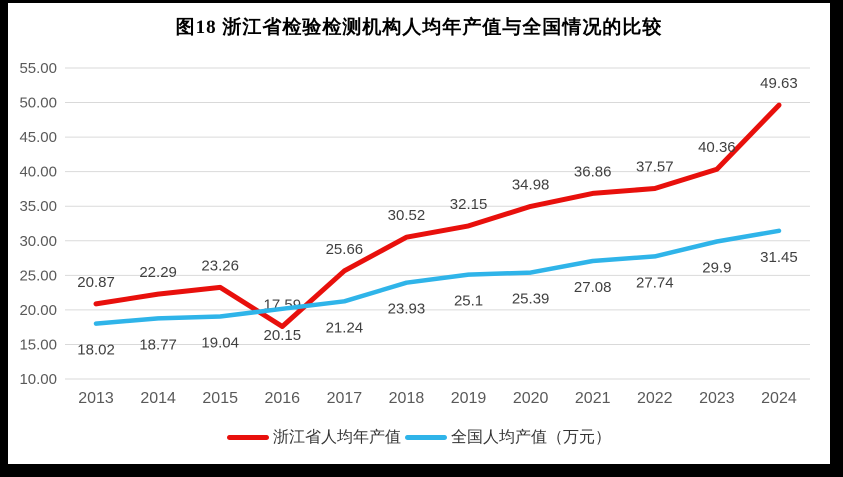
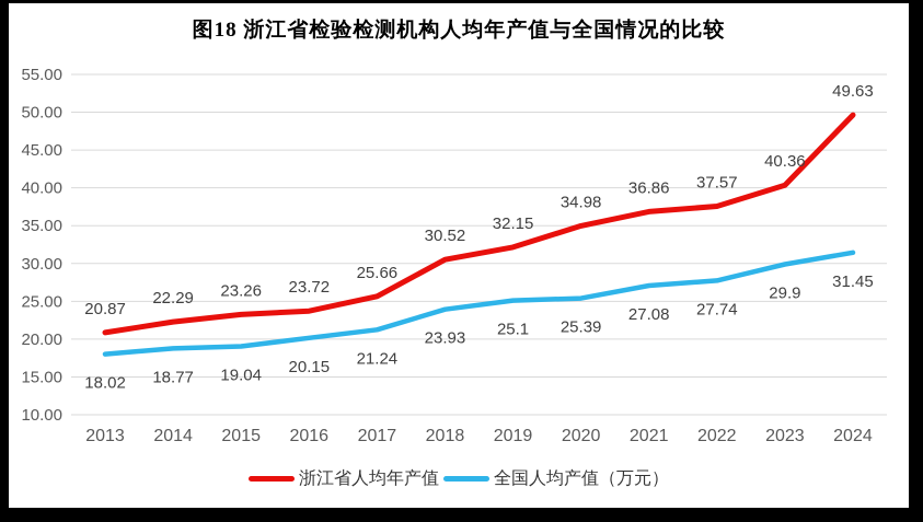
浙江省人均年产值/2016: 17.59 -> 23.72
